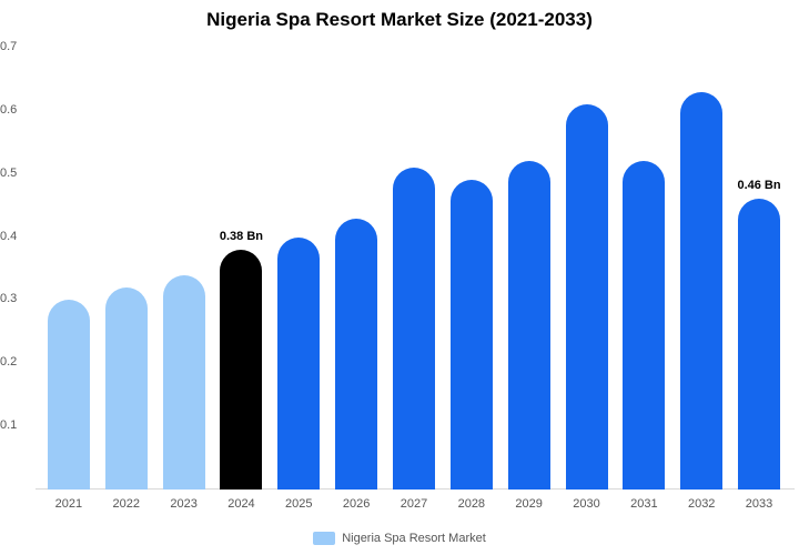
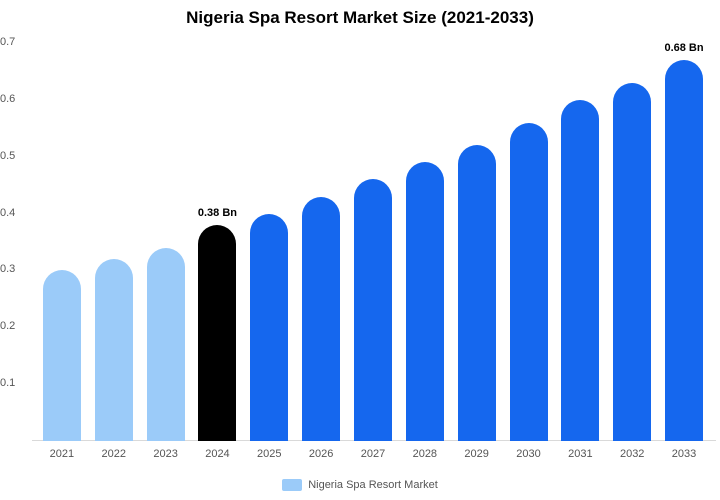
2027: 0.51 -> 0.46
2030: 0.61 -> 0.56
2031: 0.52 -> 0.60
2033: 0.46 -> 0.68
